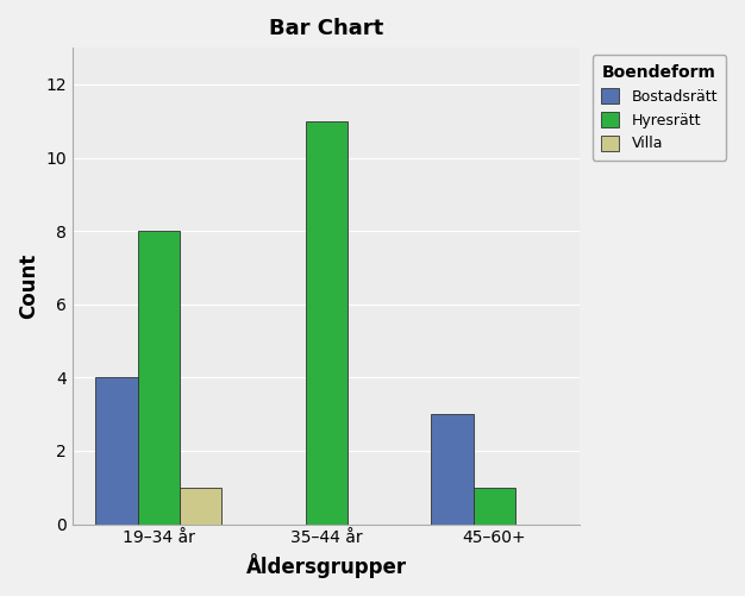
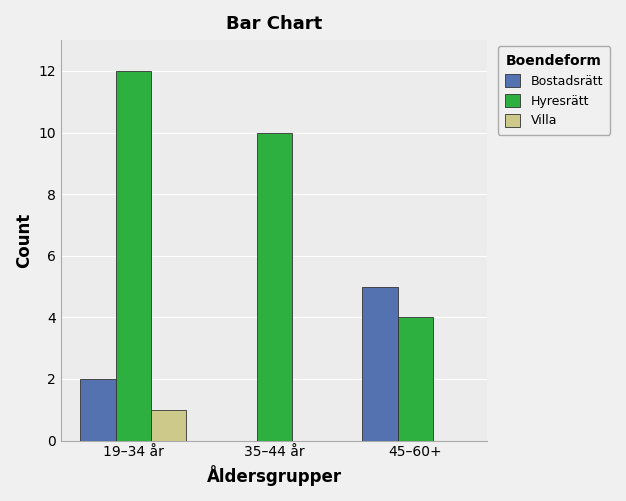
Bostadsrätt/19–34 år: 4 -> 2
Hyresrätt/19–34 år: 8 -> 12
Hyresrätt/35–44 år: 11 -> 10
Bostadsrätt/45–60+: 3 -> 5
Hyresrätt/45–60+: 1 -> 4
